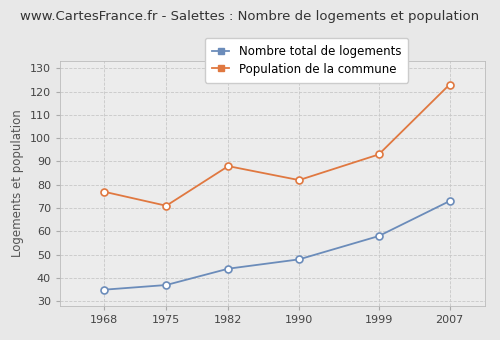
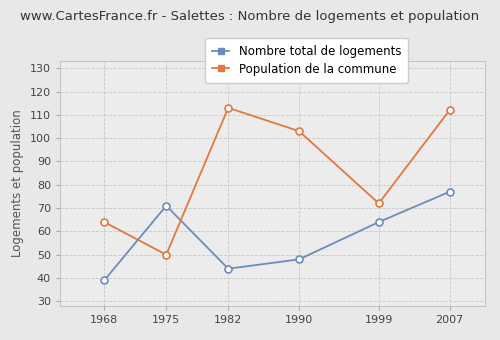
Nombre total de logements/1968: 35 -> 39
Population de la commune/1968: 77 -> 64
Nombre total de logements/1975: 37 -> 71
Population de la commune/1975: 71 -> 50
Population de la commune/1982: 88 -> 113
Population de la commune/1990: 82 -> 103
Nombre total de logements/1999: 58 -> 64
Population de la commune/1999: 93 -> 72
Nombre total de logements/2007: 73 -> 77
Population de la commune/2007: 123 -> 112
